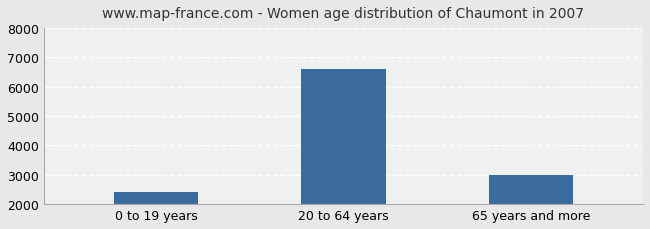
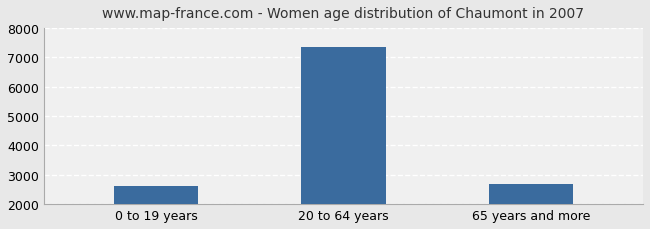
0 to 19 years: 2400 -> 2620
20 to 64 years: 6600 -> 7370
65 years and more: 3000 -> 2680
